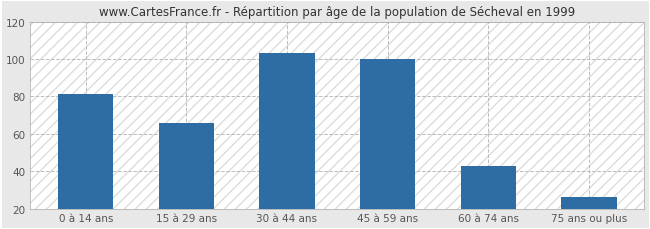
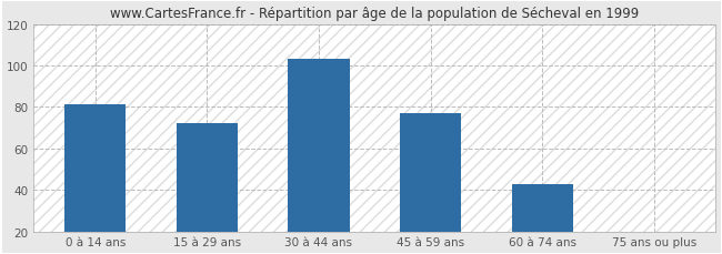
15 à 29 ans: 66 -> 72
45 à 59 ans: 100 -> 77
75 ans ou plus: 26 -> 20
